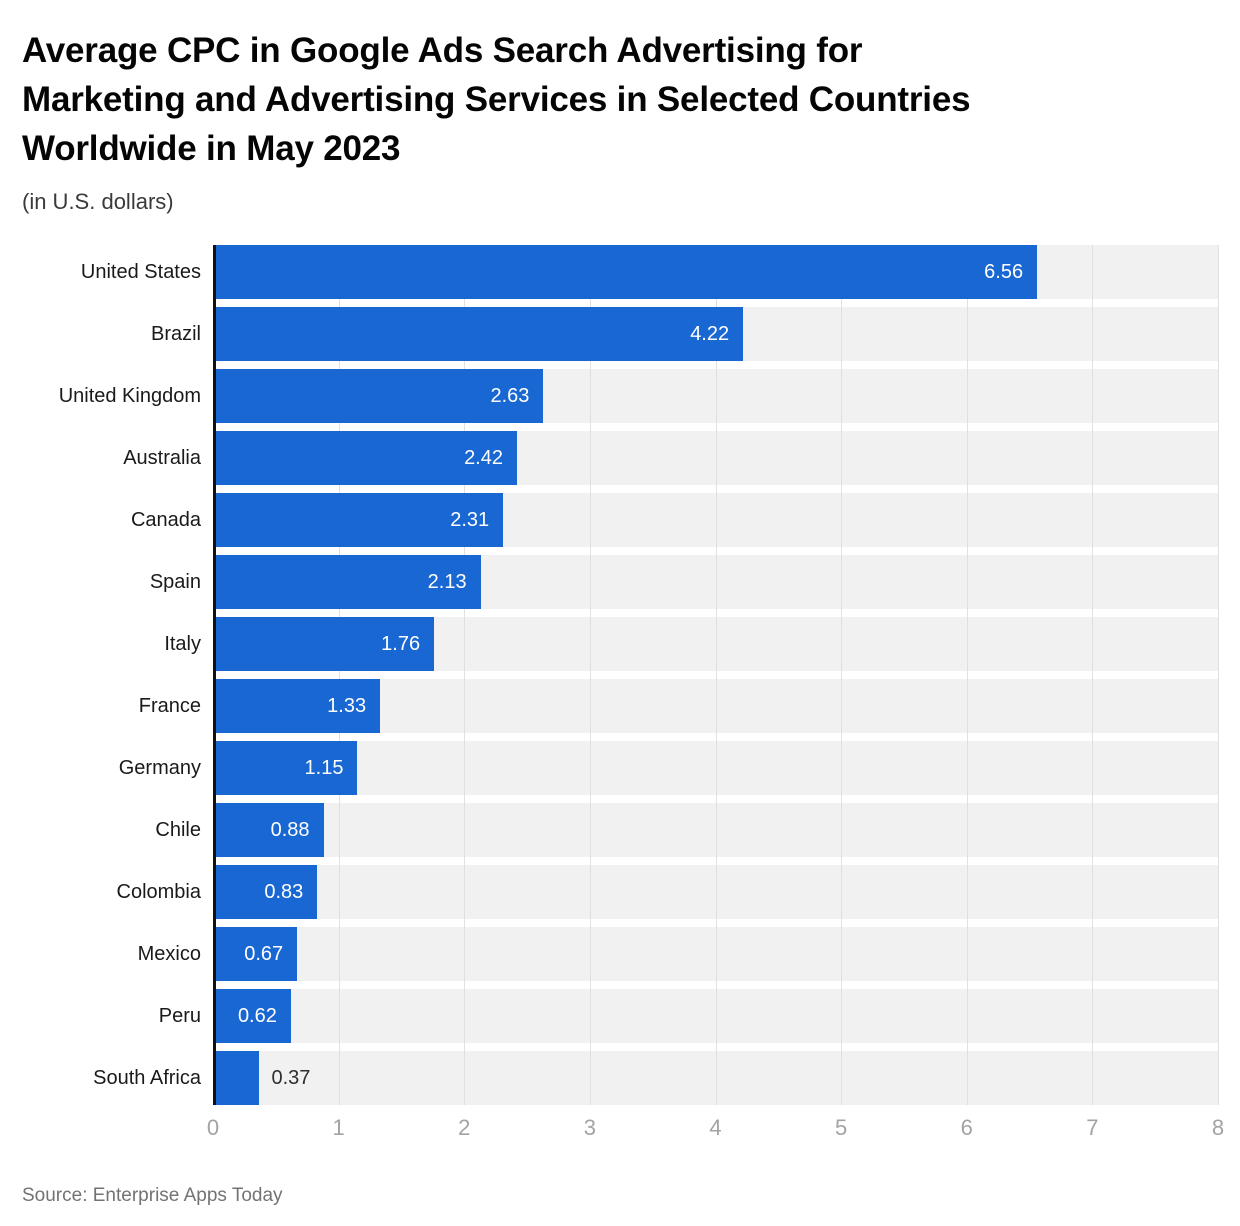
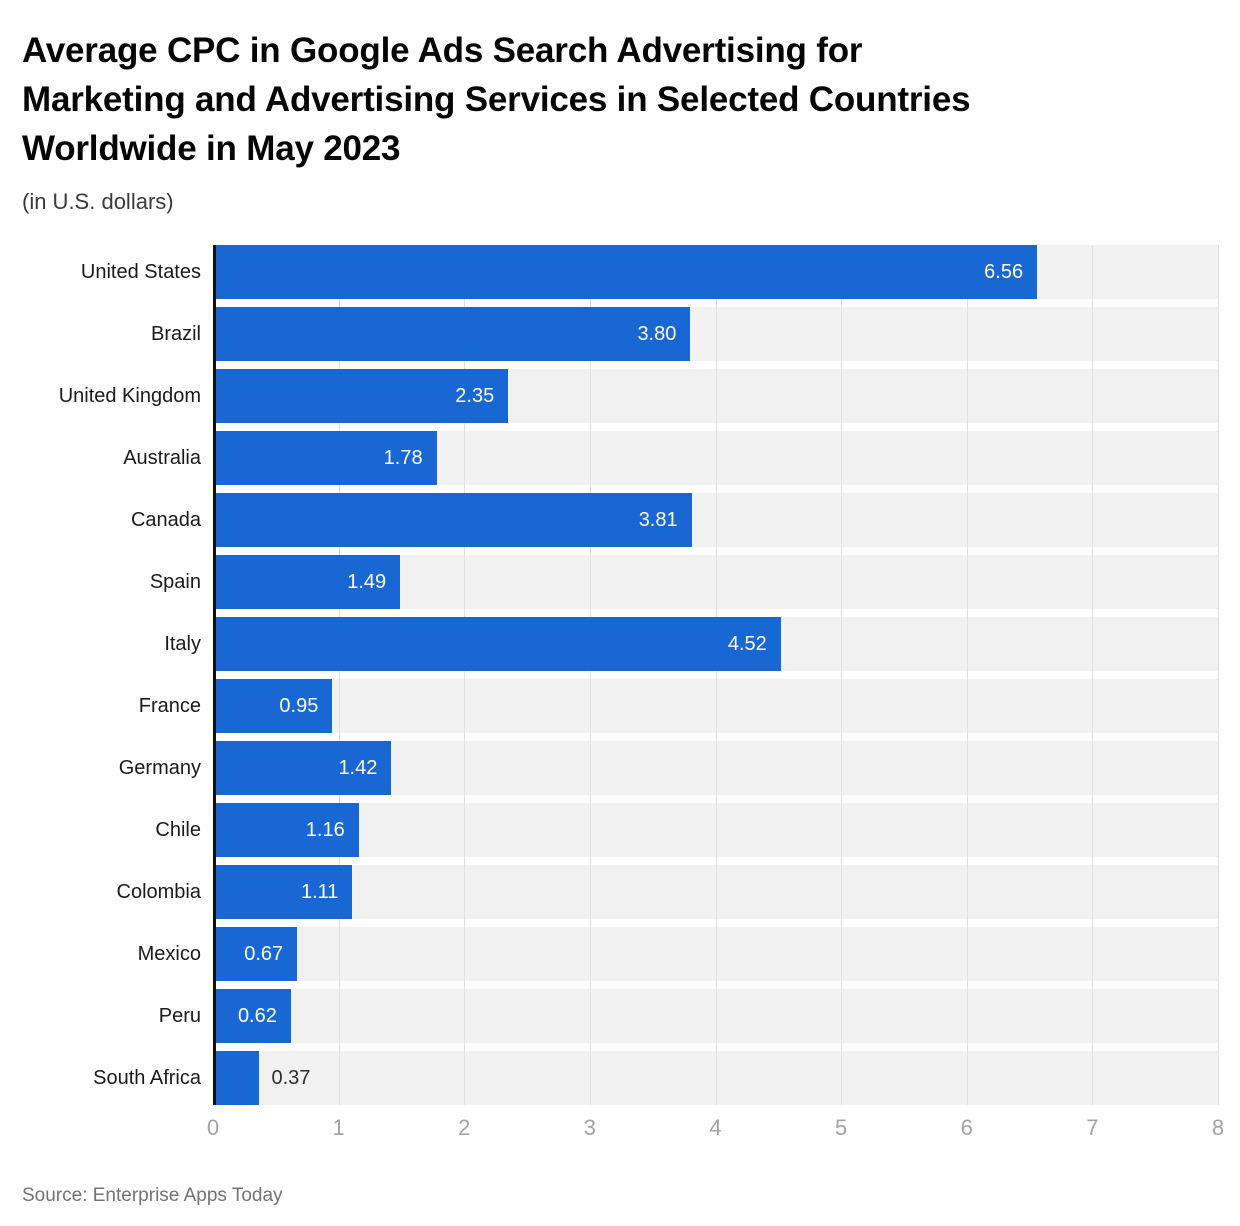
Brazil: 4.22 -> 3.80
United Kingdom: 2.63 -> 2.35
Australia: 2.42 -> 1.78
Canada: 2.31 -> 3.81
Spain: 2.13 -> 1.49
Italy: 1.76 -> 4.52
France: 1.33 -> 0.95
Germany: 1.15 -> 1.42
Chile: 0.88 -> 1.16
Colombia: 0.83 -> 1.11
